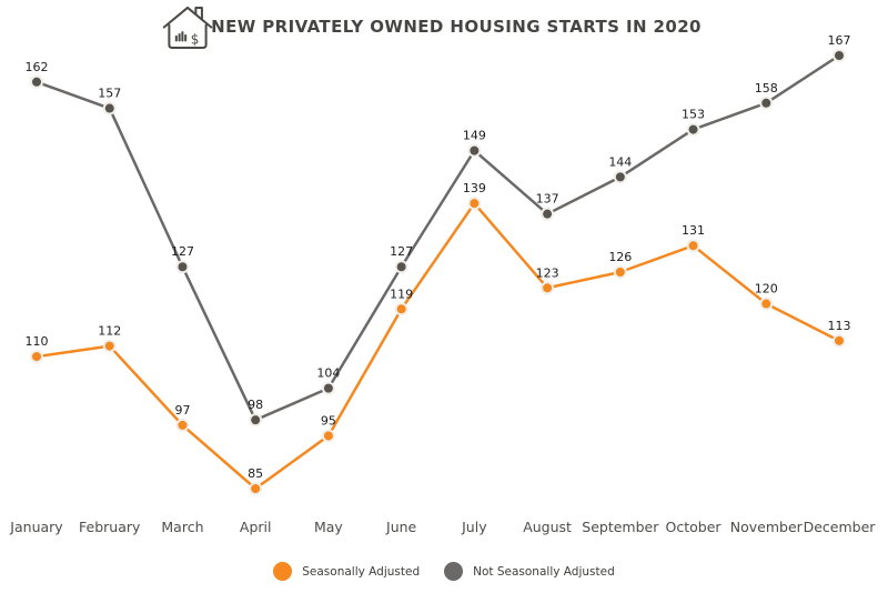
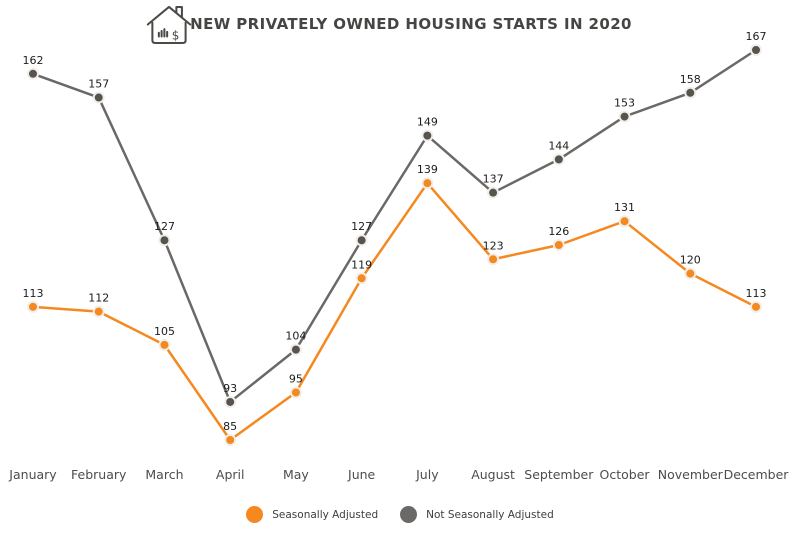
Seasonally Adjusted/January: 110 -> 113
Seasonally Adjusted/March: 97 -> 105
Not Seasonally Adjusted/April: 98 -> 93
